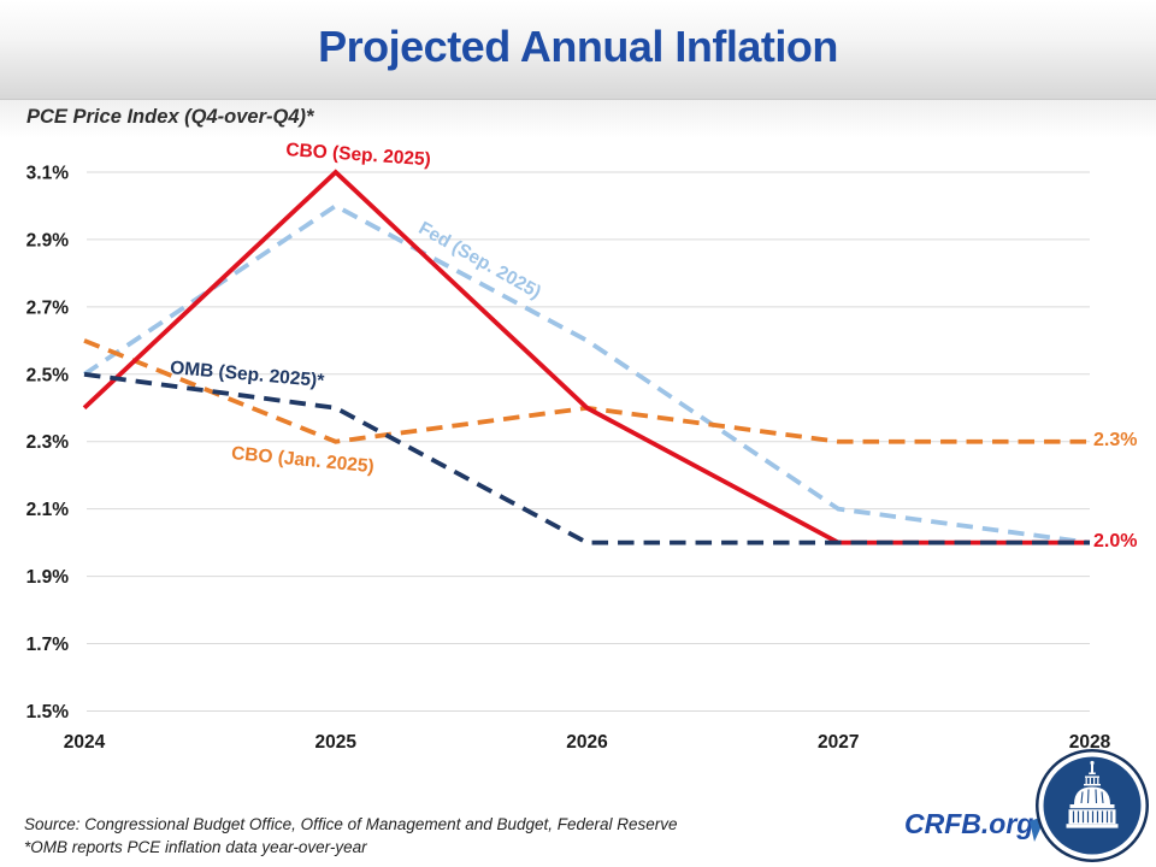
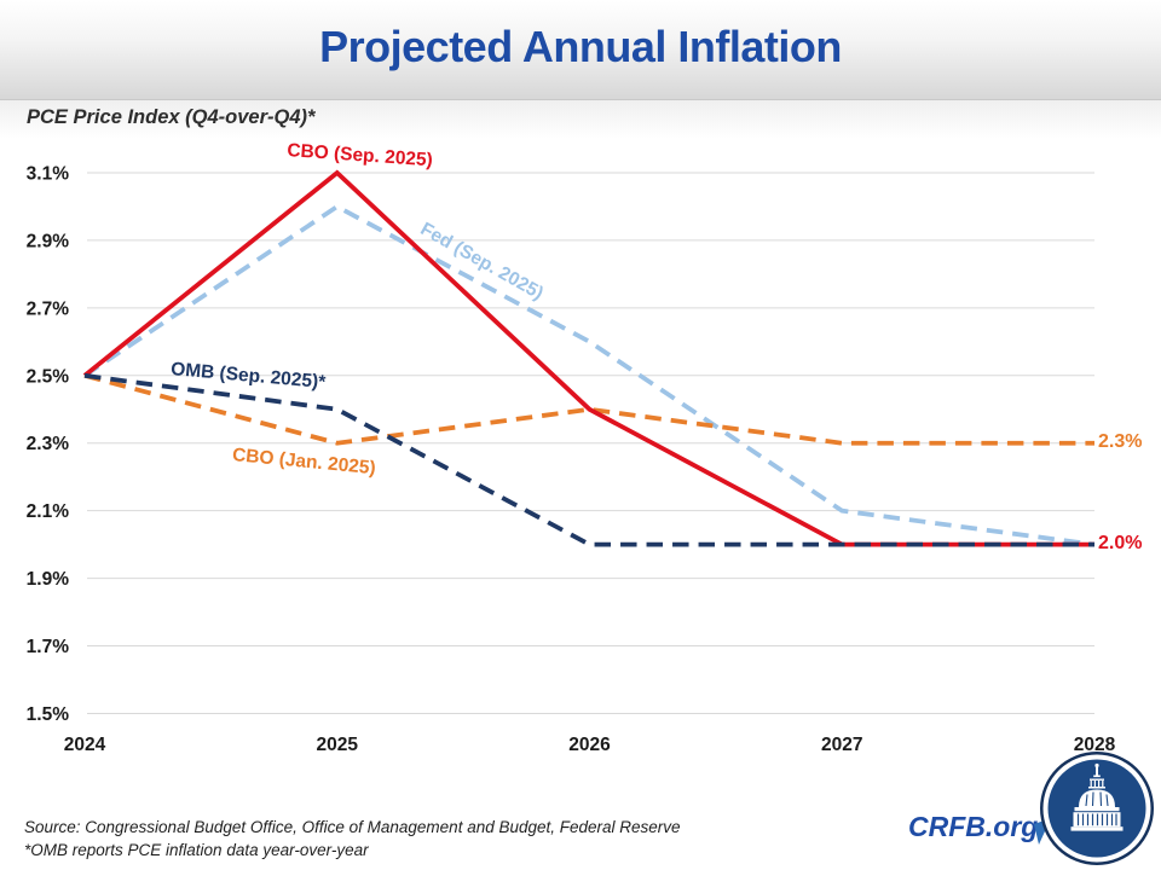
CBO (Jan. 2025)/2024: 2.6% -> 2.5%
CBO (Sep. 2025)/2024: 2.4% -> 2.5%
